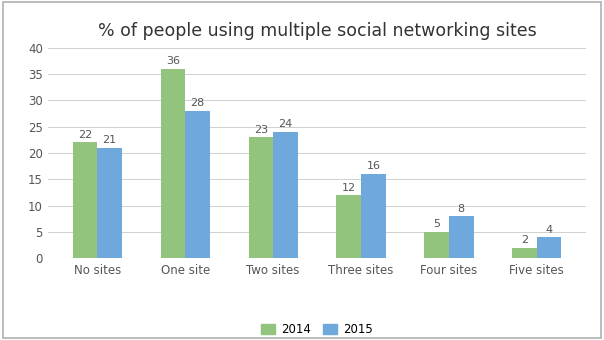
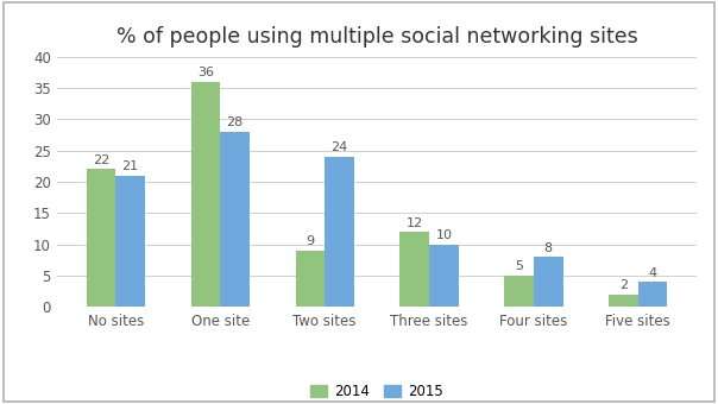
2014/Two sites: 23 -> 9
2015/Three sites: 16 -> 10
